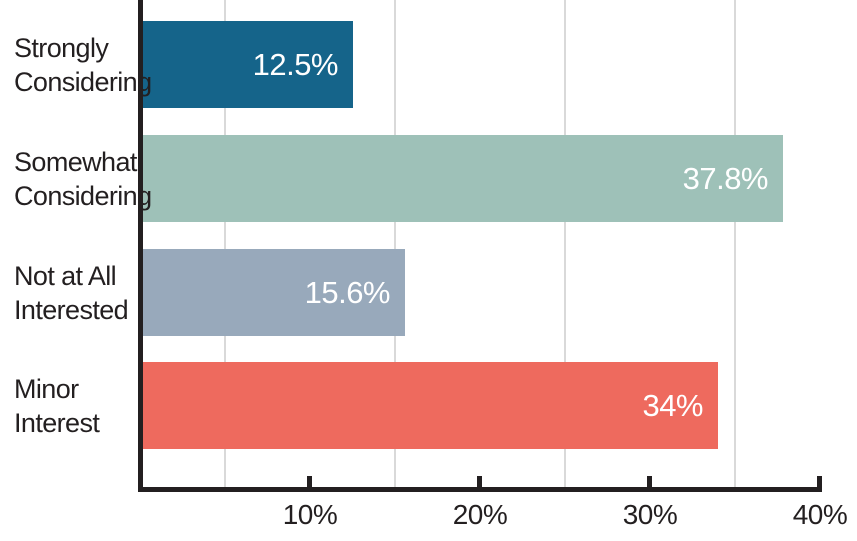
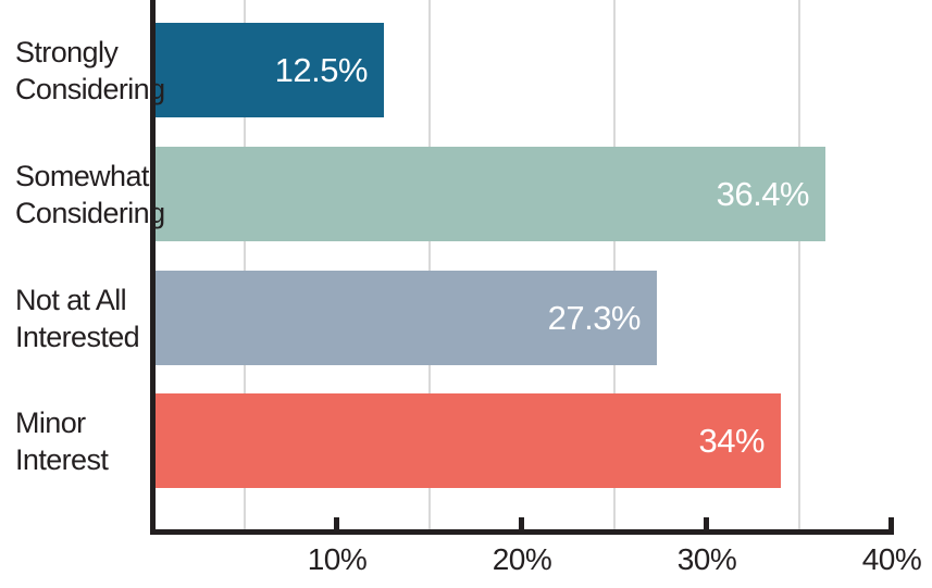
Somewhat Considering: 37.8% -> 36.4%
Not at All Interested: 15.6% -> 27.3%
